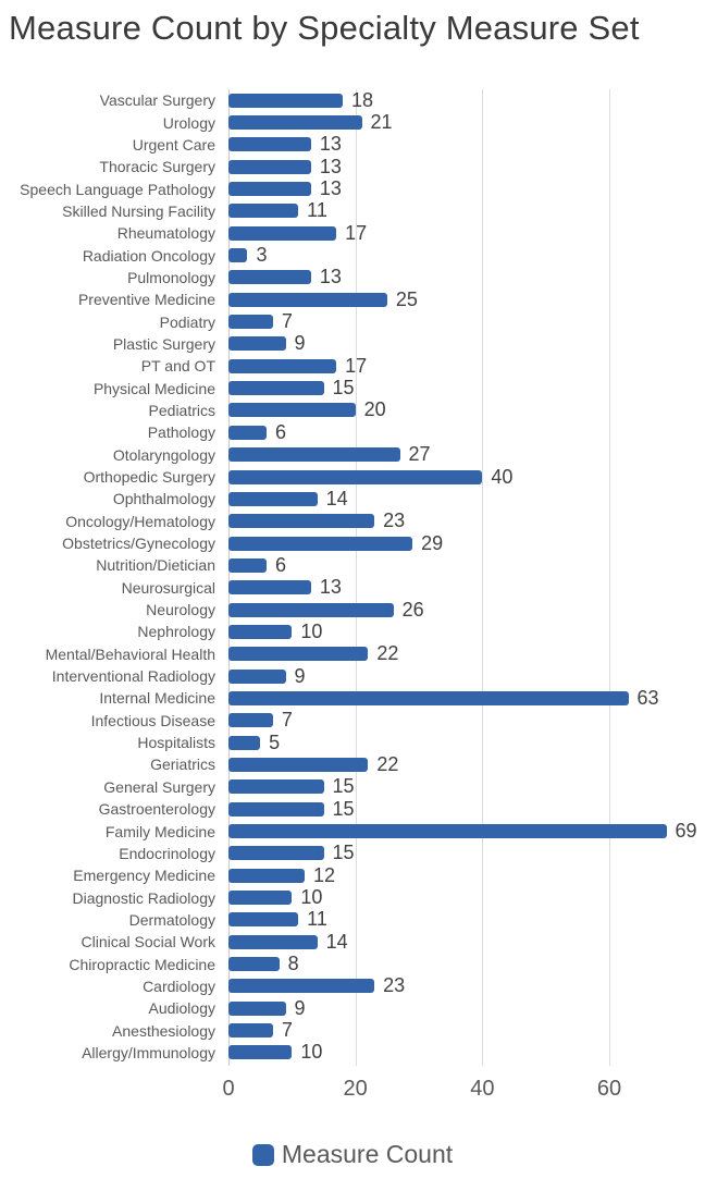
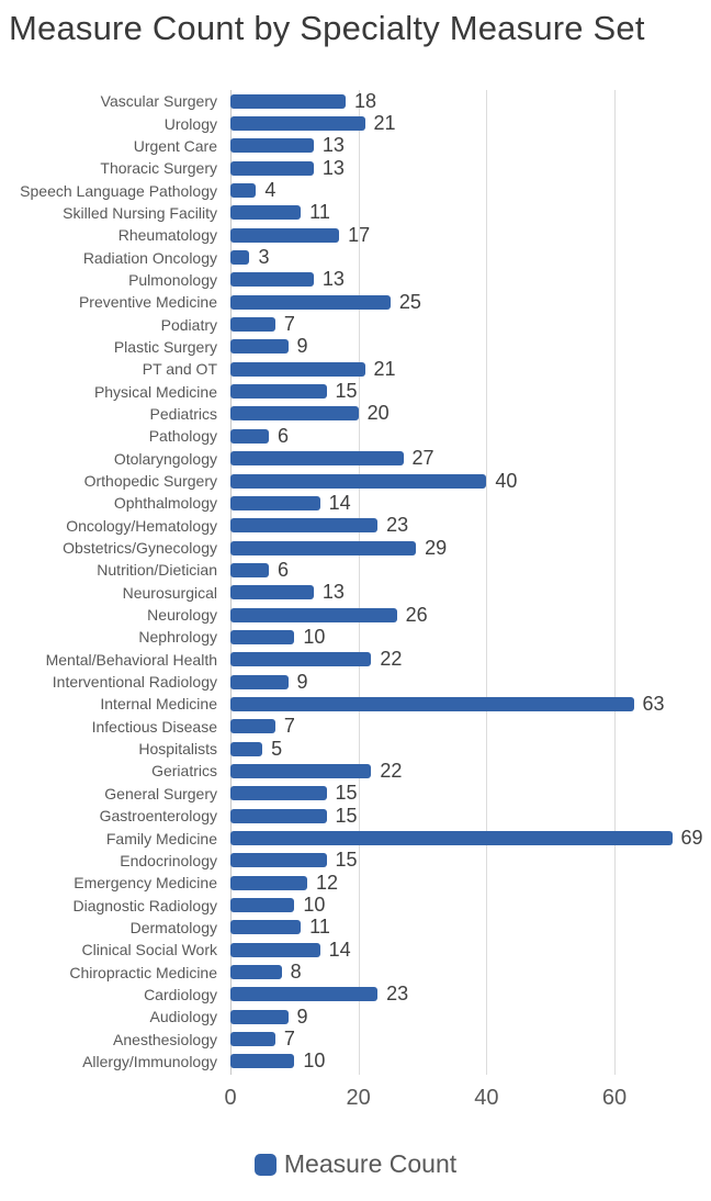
Speech Language Pathology: 13 -> 4
PT and OT: 17 -> 21
